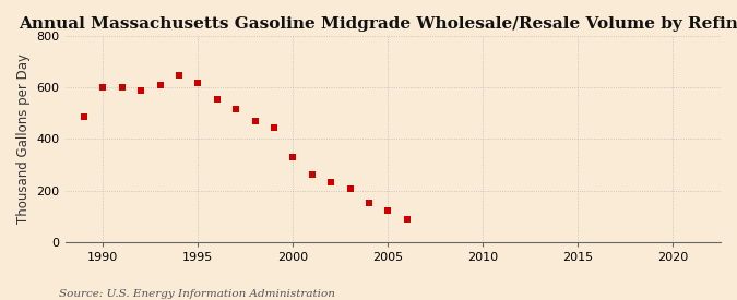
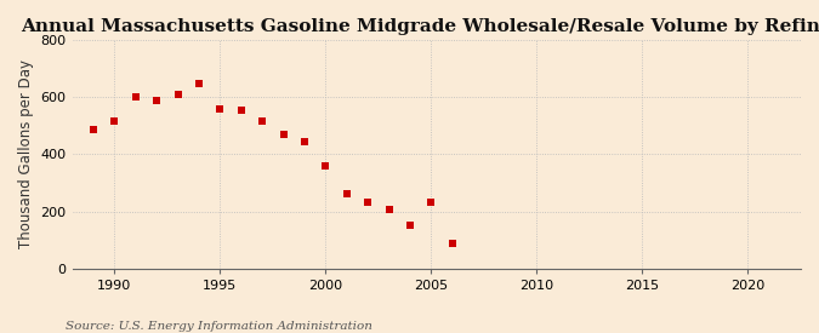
1990: 601 -> 515
1995: 618 -> 560
2000: 328 -> 360
2005: 122 -> 230
